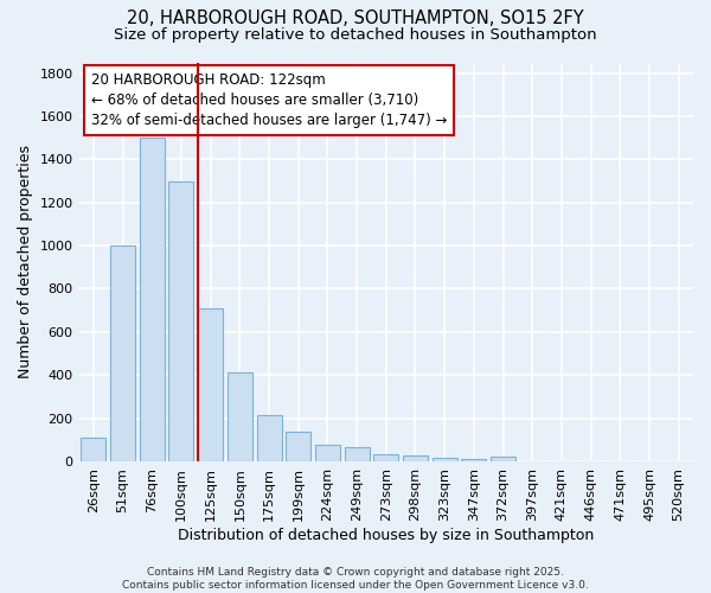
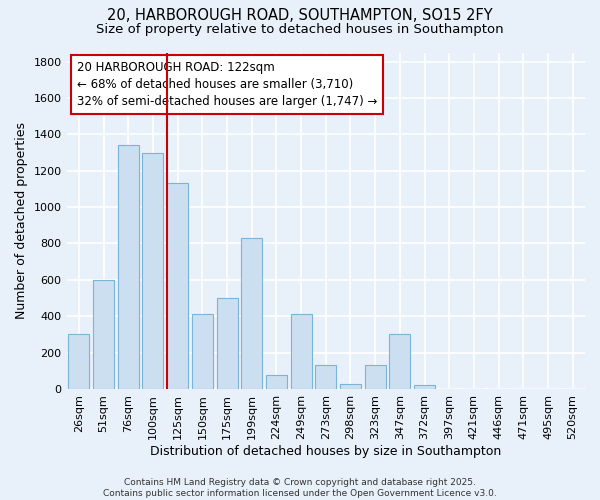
26sqm: 110 -> 300
51sqm: 1000 -> 600
76sqm: 1500 -> 1340
125sqm: 710 -> 1130
175sqm: 220 -> 500
199sqm: 140 -> 830
249sqm: 60 -> 410
273sqm: 40 -> 130
323sqm: 20 -> 130
347sqm: 10 -> 300
